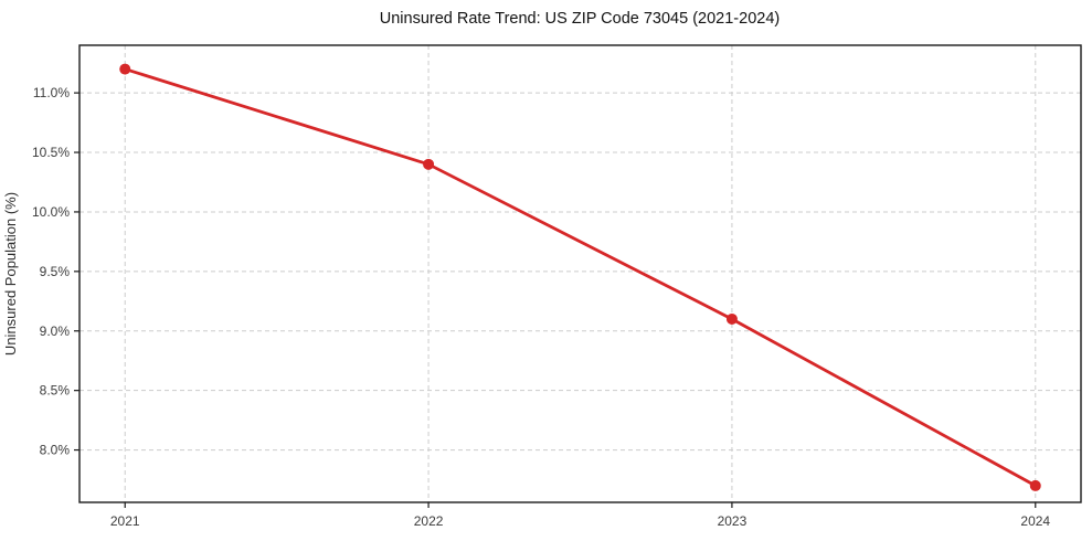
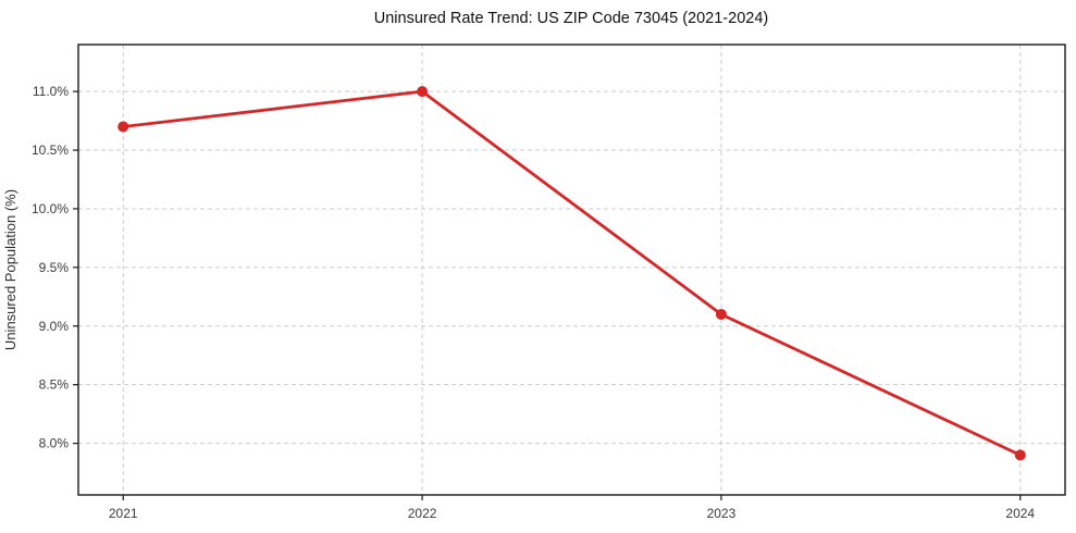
2021: 11.2% -> 10.7%
2022: 10.4% -> 11.0%
2024: 7.7% -> 7.9%
